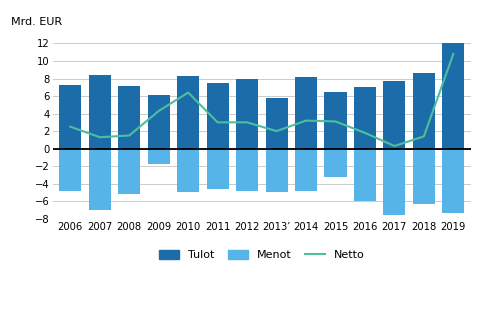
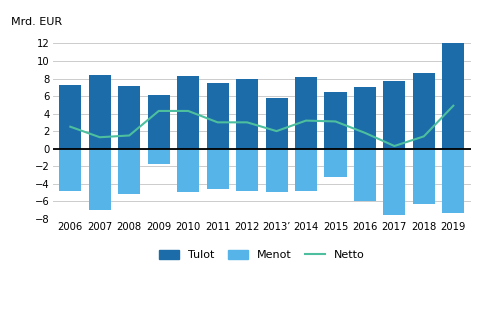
Netto/2010: 6.4 -> 4.3
Netto/2019: 10.8 -> 4.9
